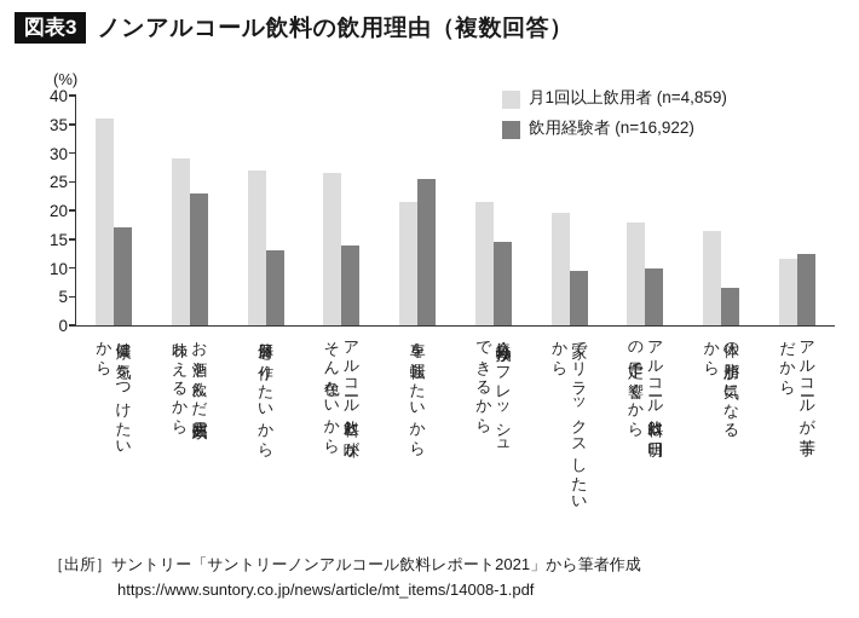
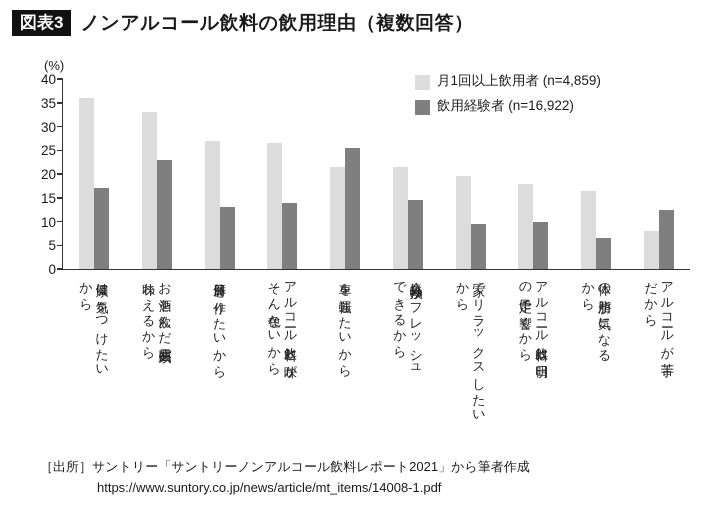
月1回以上飲用者 (n=4,859)/お酒を飲んだ雰囲気が 味わえるから: 29 -> 33
月1回以上飲用者 (n=4,859)/アルコールが苦手 だから: 12 -> 8
